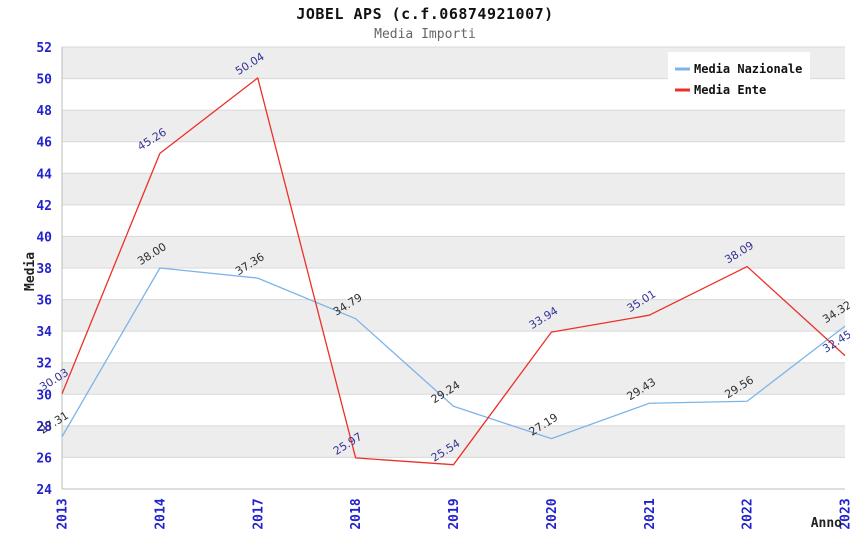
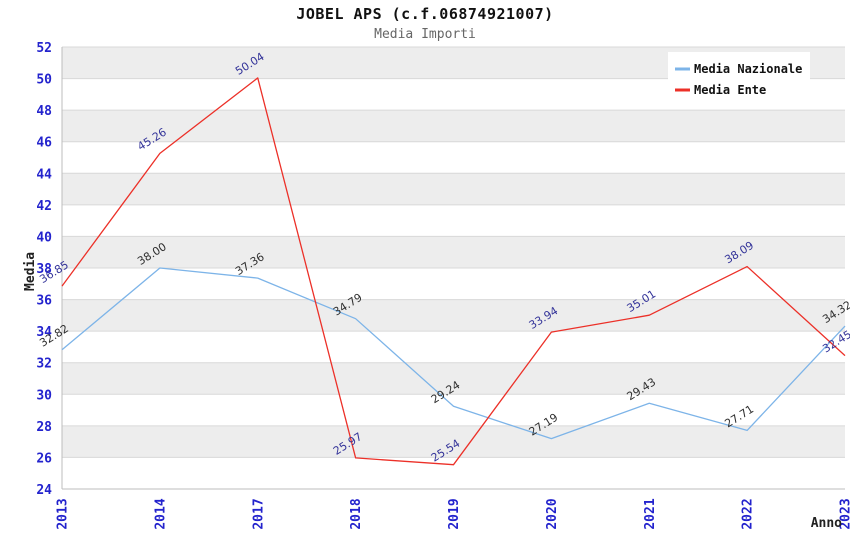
Media Nazionale/2013: 27.31 -> 32.82
Media Ente/2013: 30.03 -> 36.85
Media Nazionale/2022: 29.56 -> 27.71
